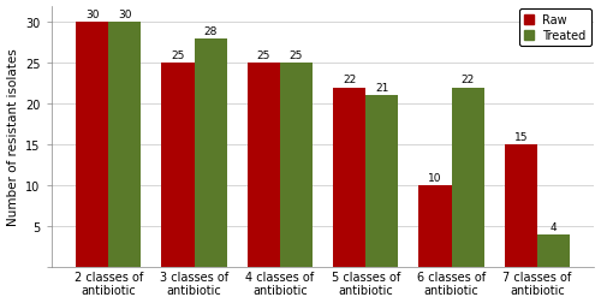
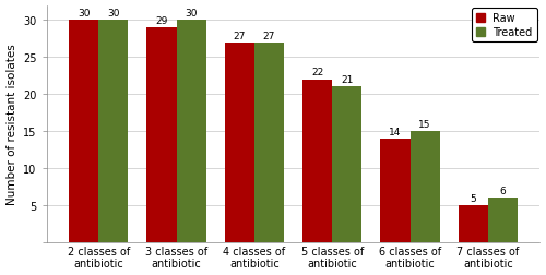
Raw/3 classes of antibiotic: 25 -> 29
Treated/3 classes of antibiotic: 28 -> 30
Raw/4 classes of antibiotic: 25 -> 27
Treated/4 classes of antibiotic: 25 -> 27
Raw/6 classes of antibiotic: 10 -> 14
Treated/6 classes of antibiotic: 22 -> 15
Raw/7 classes of antibiotic: 15 -> 5
Treated/7 classes of antibiotic: 4 -> 6
